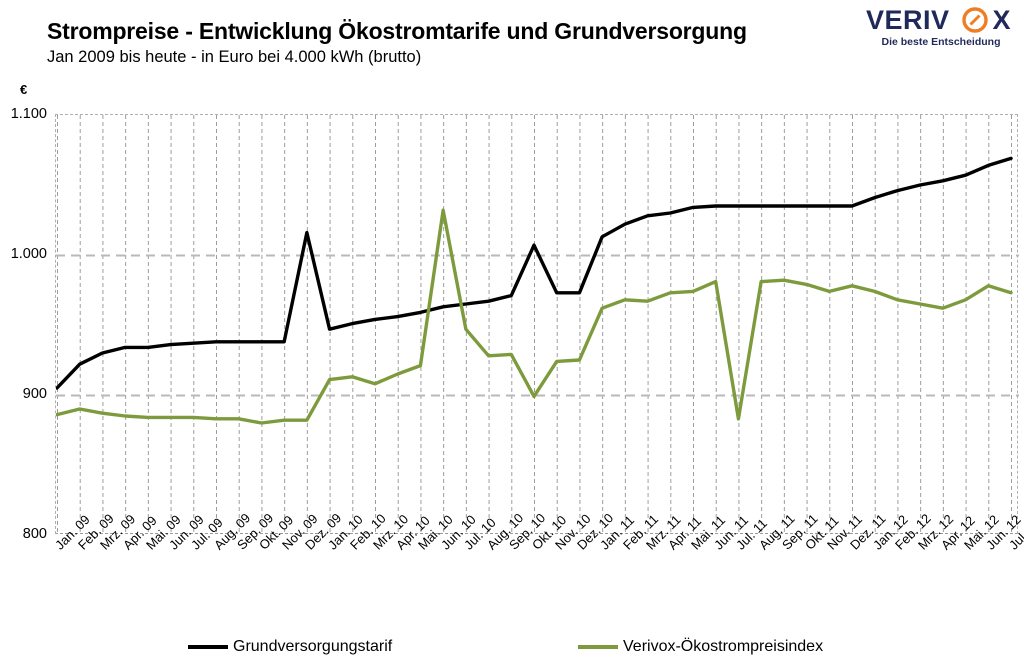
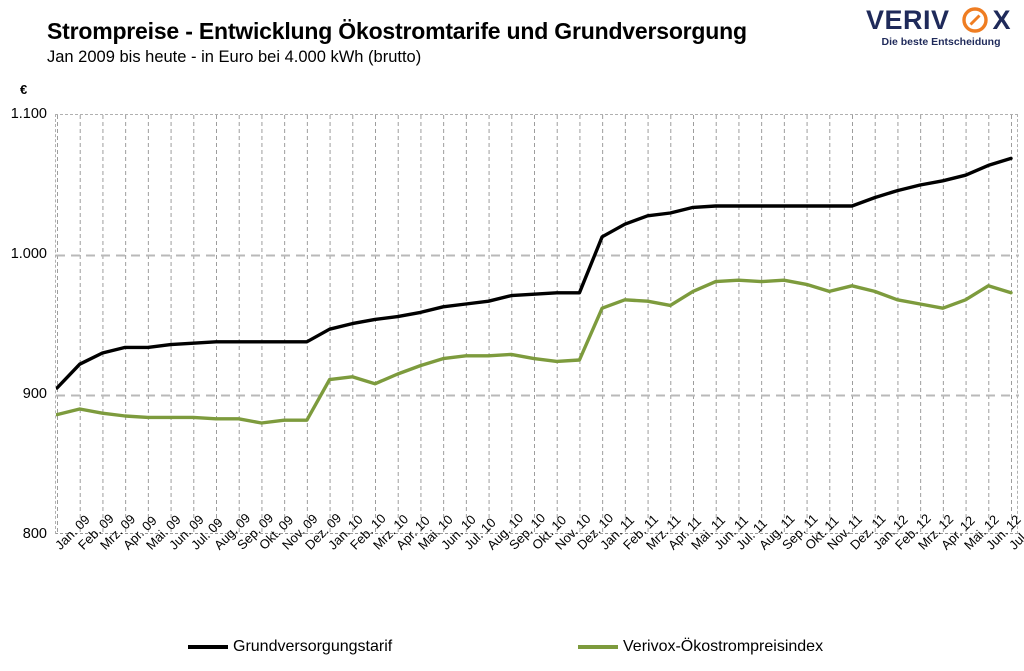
Grundversorgungstarif/Dez. 09: 1016 -> 938
Verivox-Ökostrompreisindex/Jun. 10: 1032 -> 926
Verivox-Ökostrompreisindex/Jul. 10: 947 -> 928
Grundversorgungstarif/Okt. 10: 1007 -> 972
Verivox-Ökostrompreisindex/Okt. 10: 899 -> 926
Verivox-Ökostrompreisindex/Apr. 11: 973 -> 964
Verivox-Ökostrompreisindex/Jul. 11: 883 -> 982
